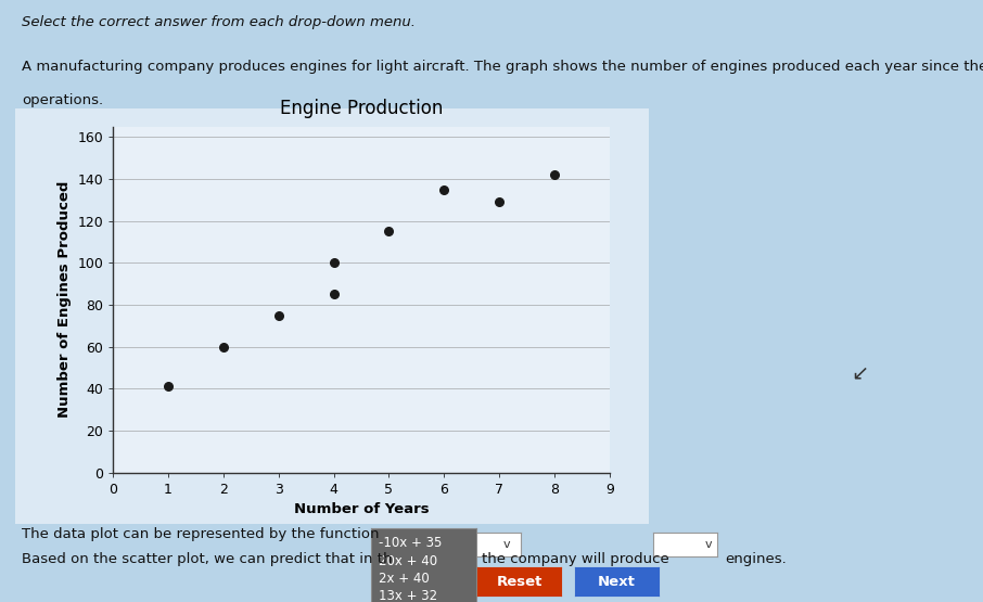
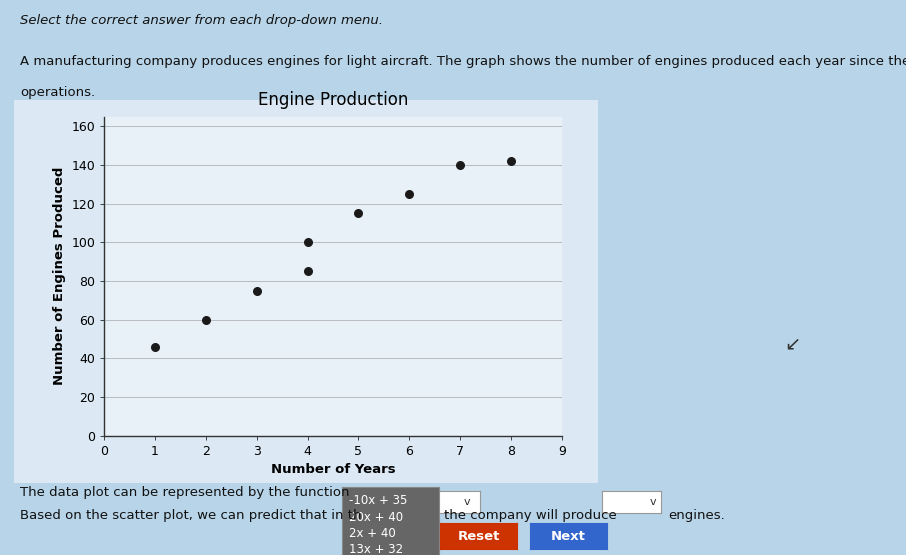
1: 41 -> 46
6: 135 -> 125
7: 129 -> 140
